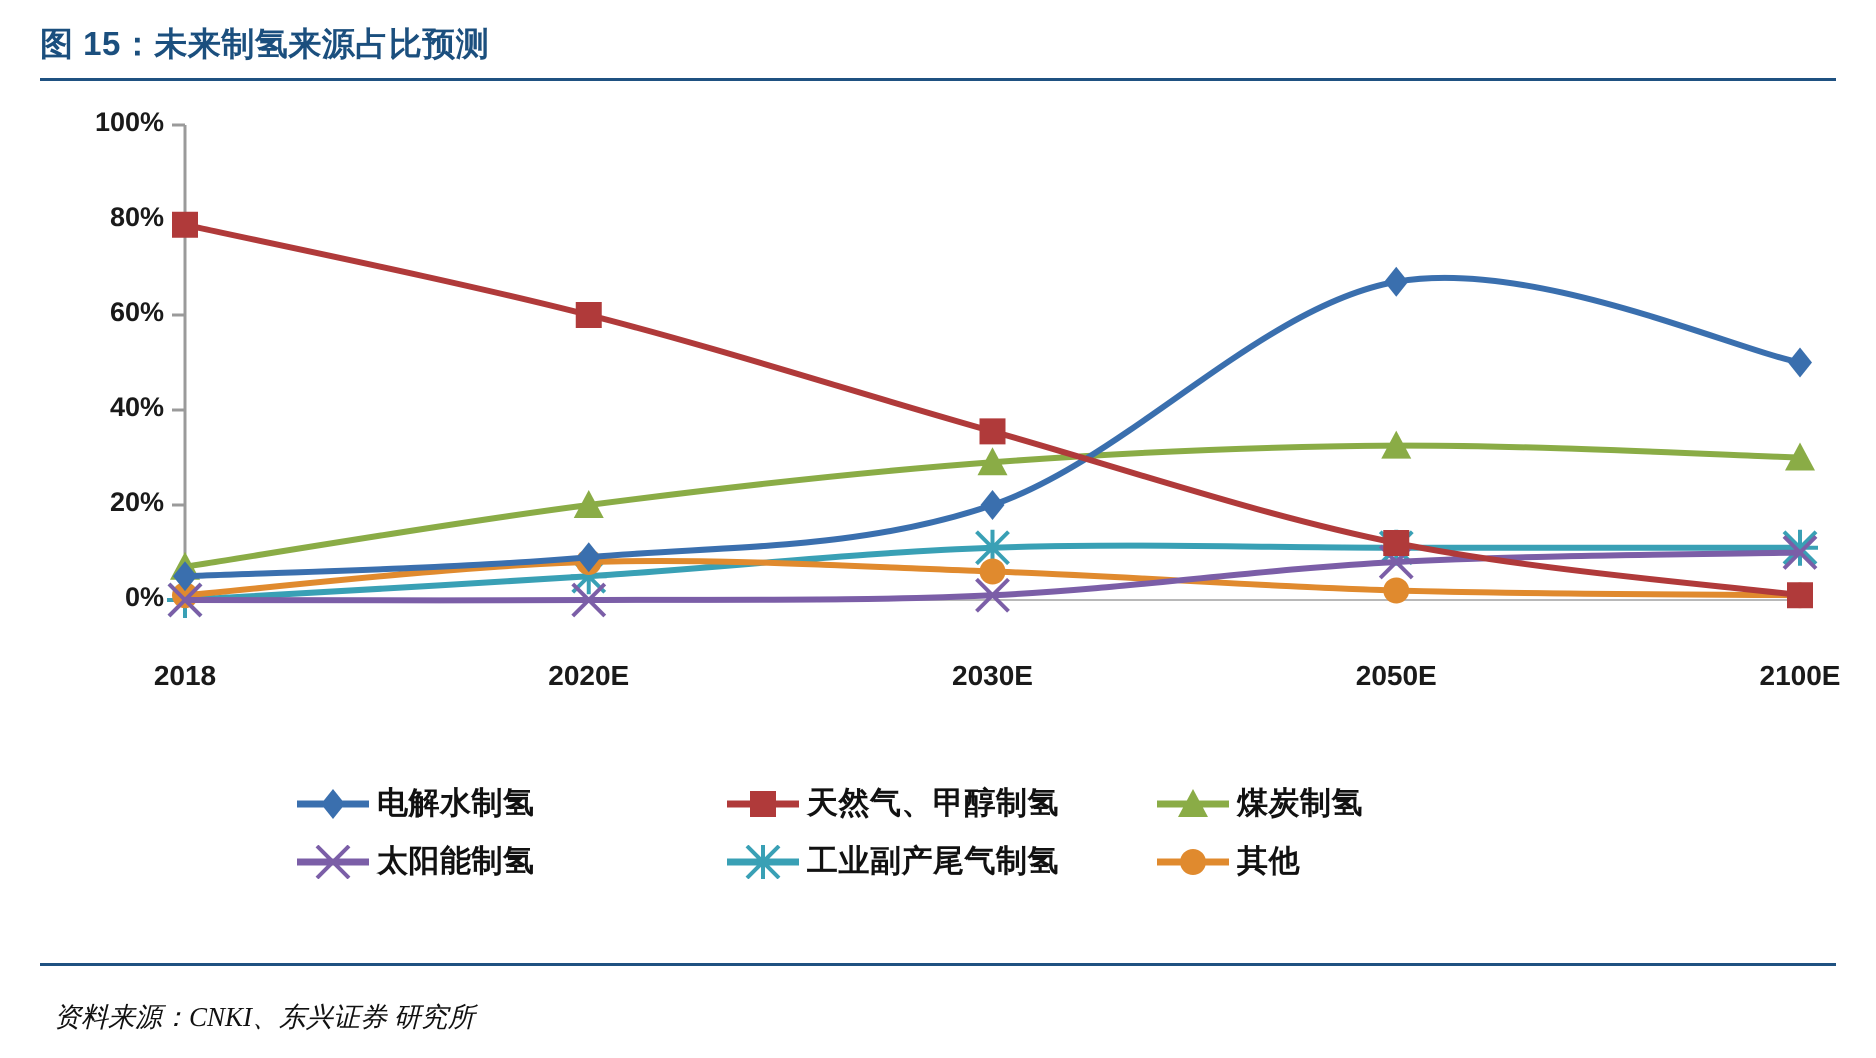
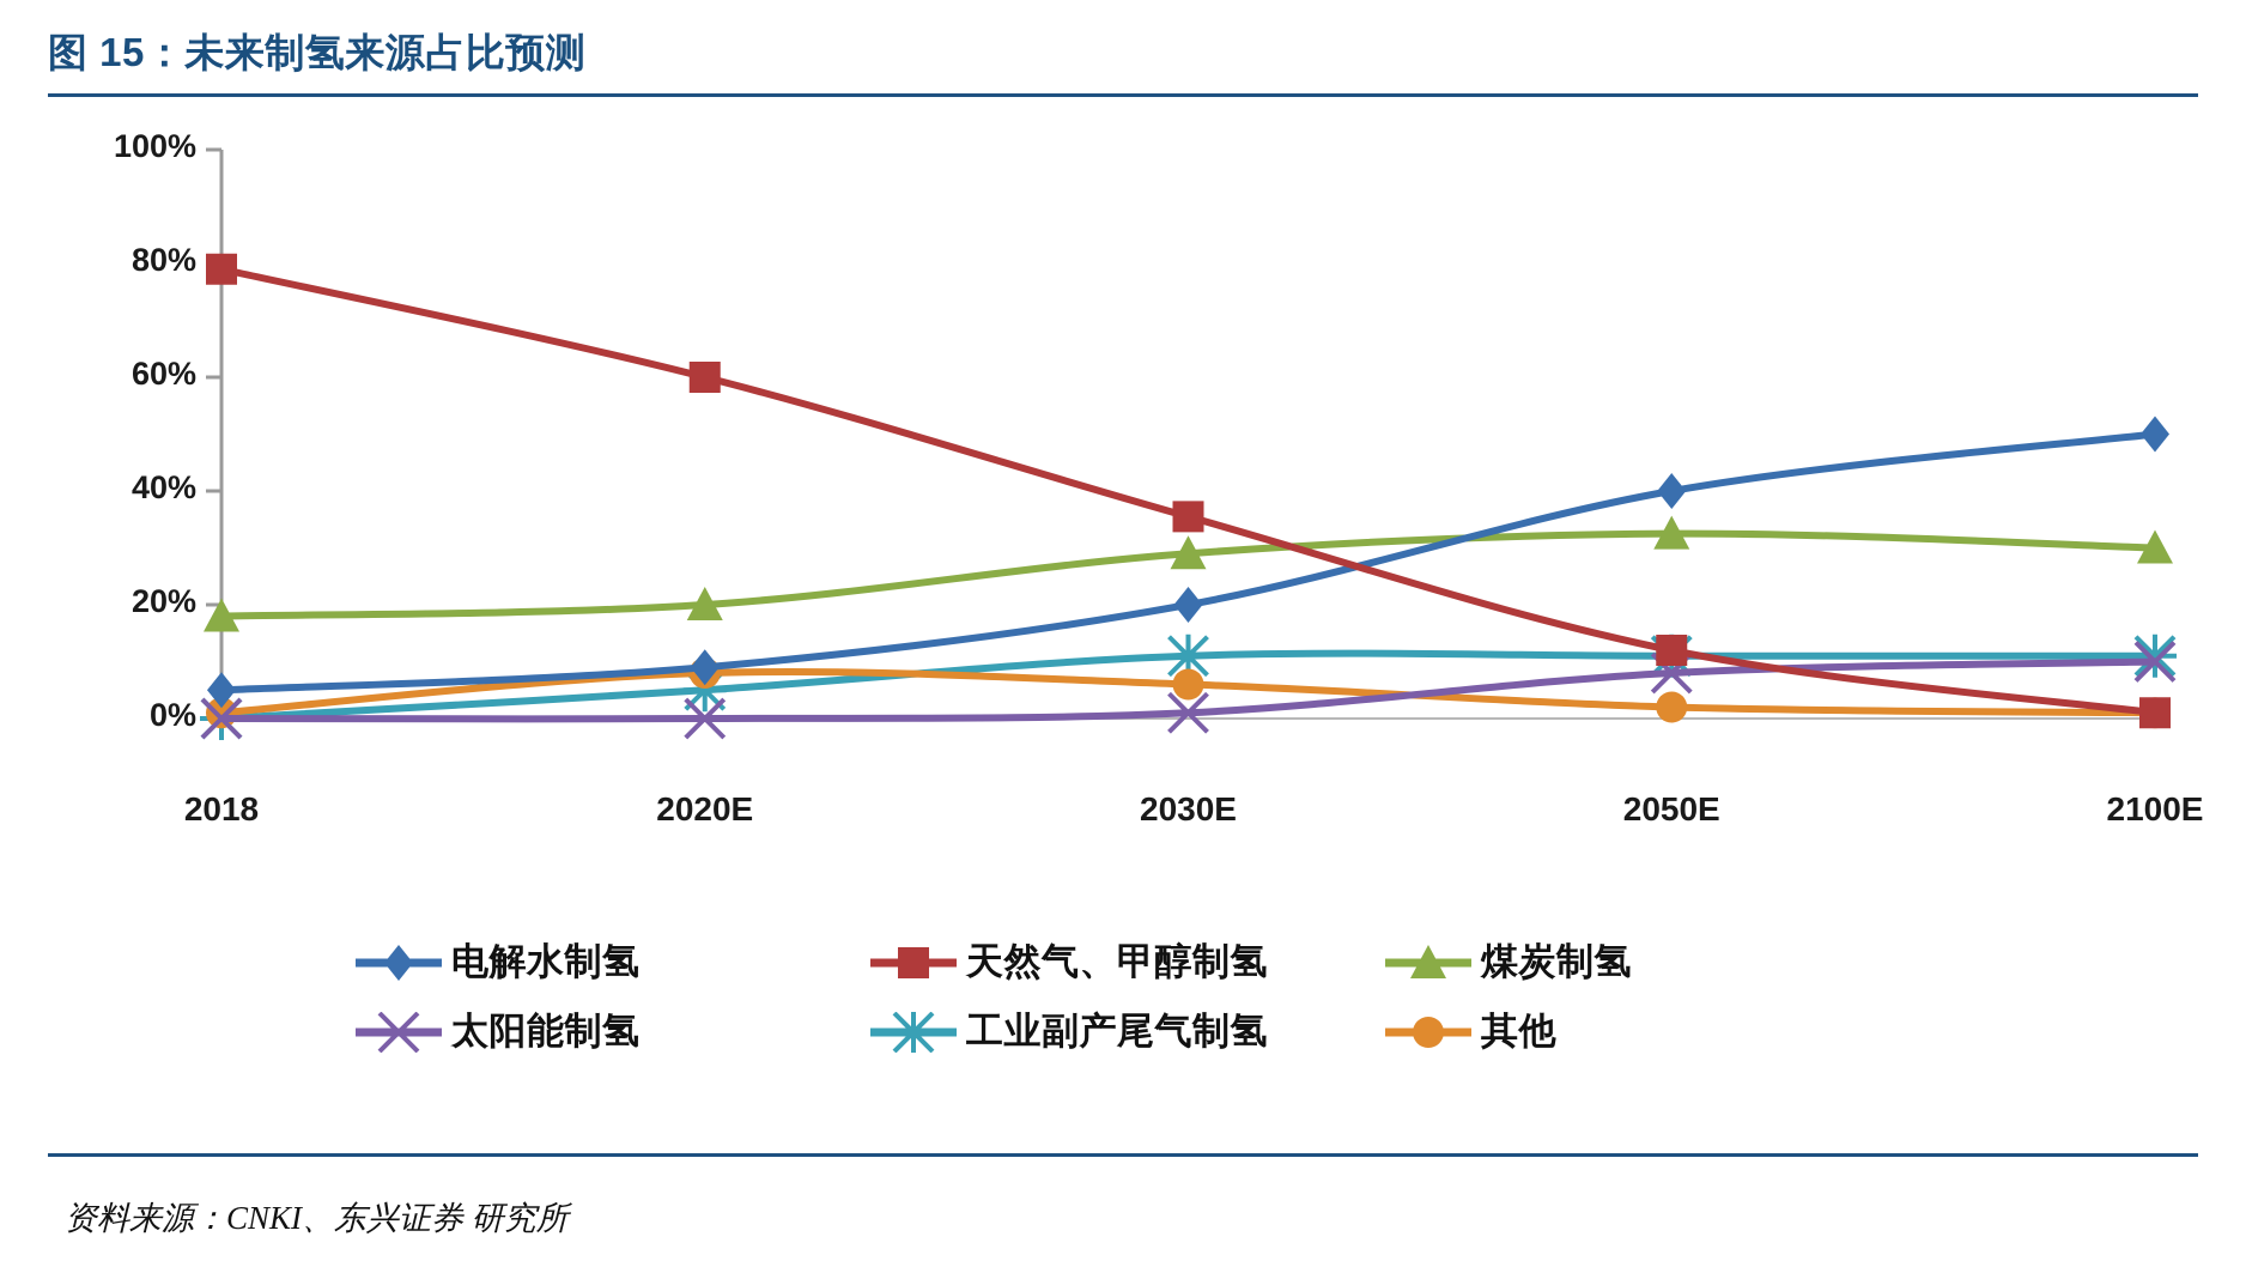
煤炭制氢/2018: 7% -> 18%
电解水制氢/2050E: 67% -> 40%
